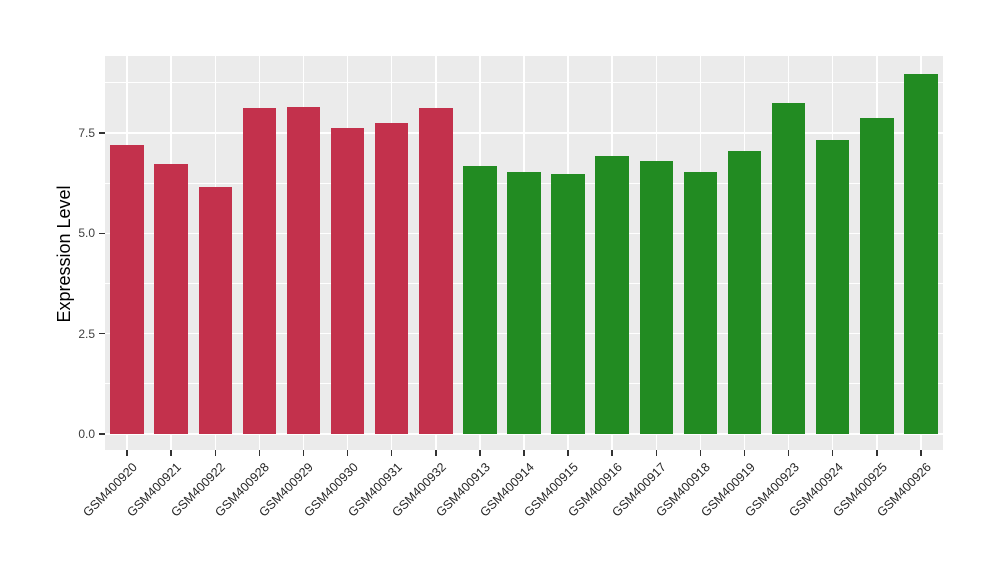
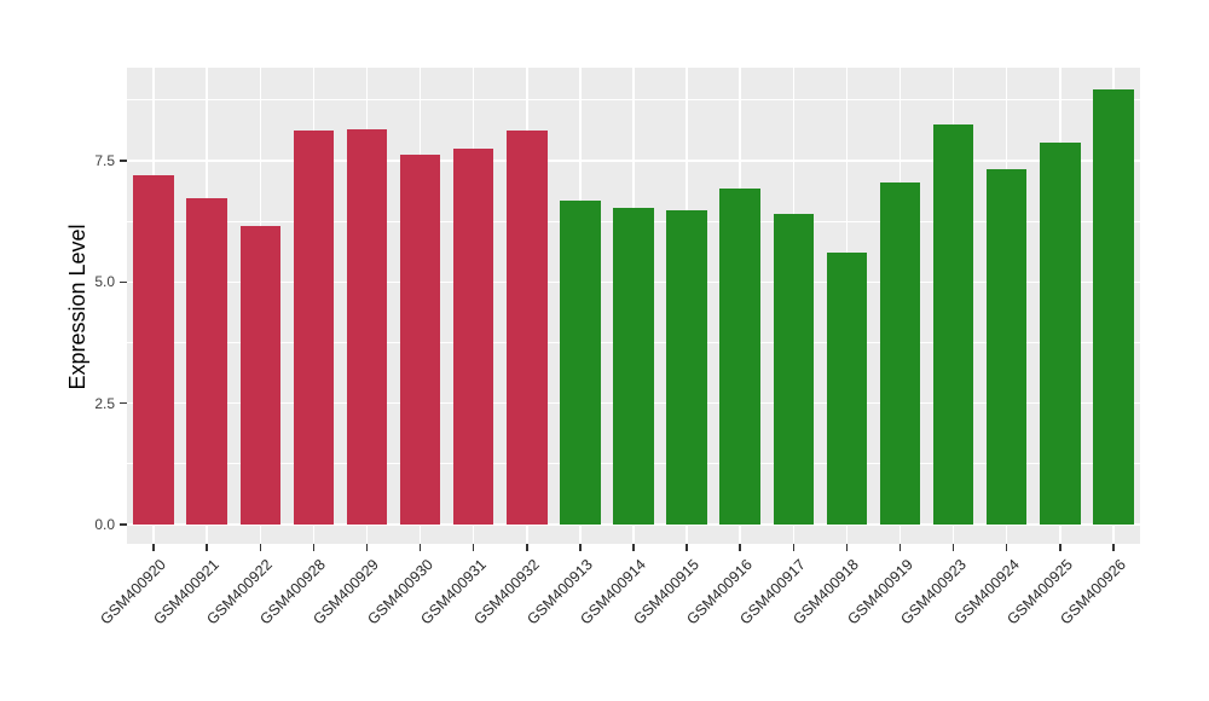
GSM400917: 6.8 -> 6.4
GSM400918: 6.5 -> 5.6
